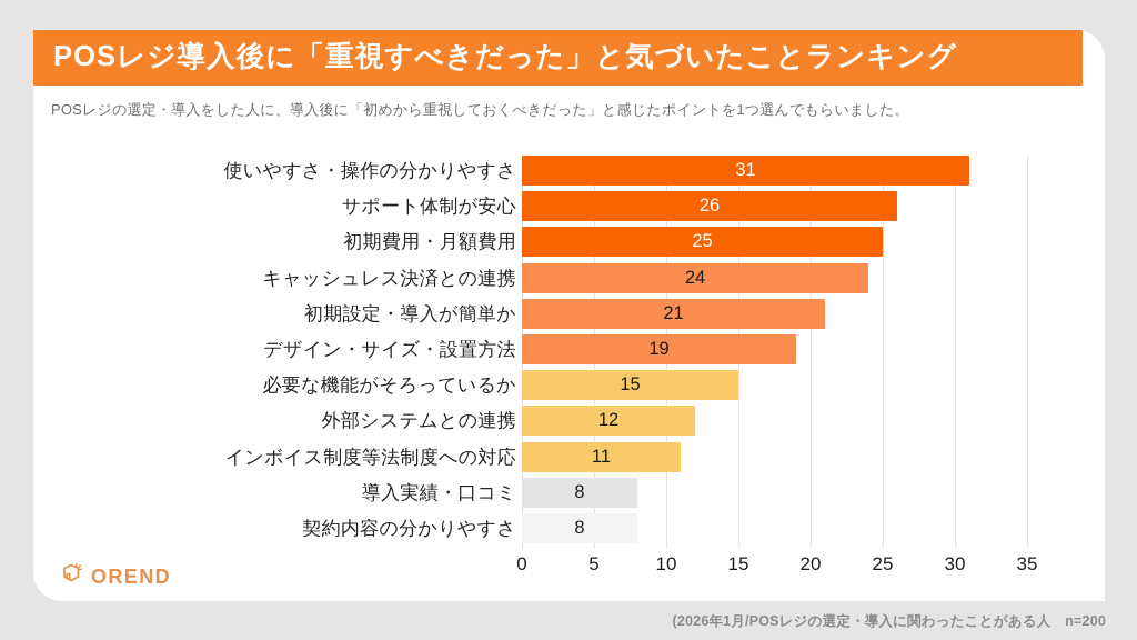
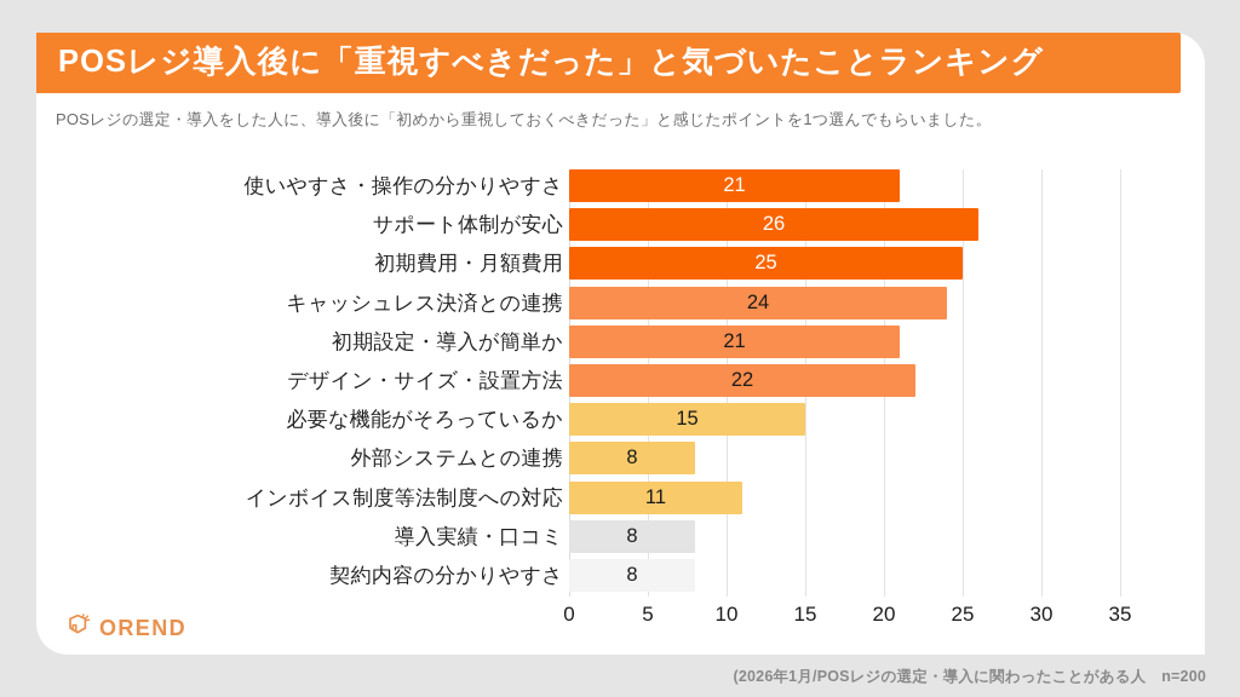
使いやすさ・操作の分かりやすさ: 31 -> 21
デザイン・サイズ・設置方法: 19 -> 22
外部システムとの連携: 12 -> 8
